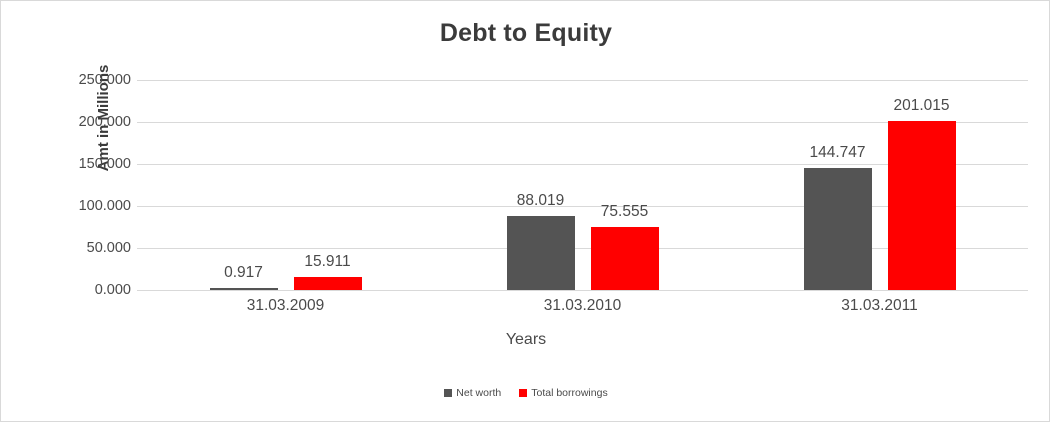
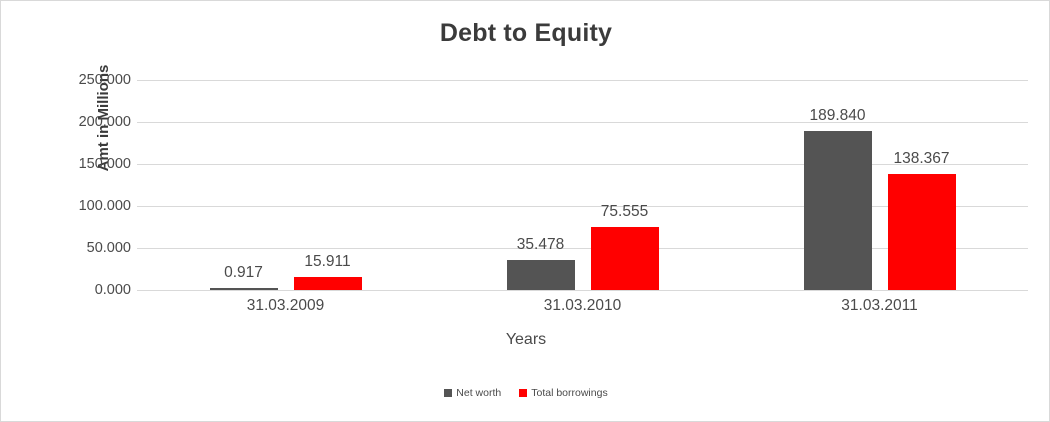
Net worth/31.03.2010: 88.019 -> 35.478
Net worth/31.03.2011: 144.747 -> 189.840
Total borrowings/31.03.2011: 201.015 -> 138.367
